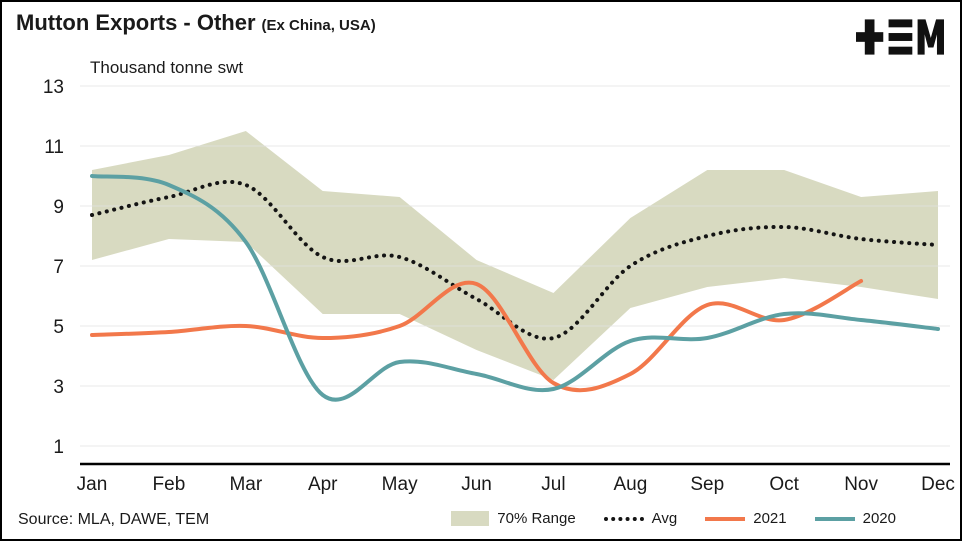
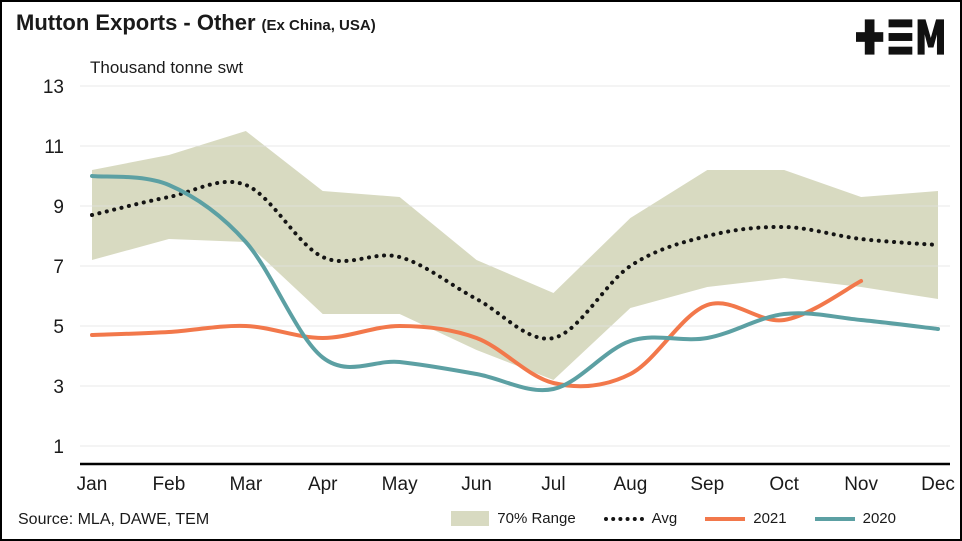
2020/Apr: 2.7 -> 4.0
2021/Jun: 6.4 -> 4.6
